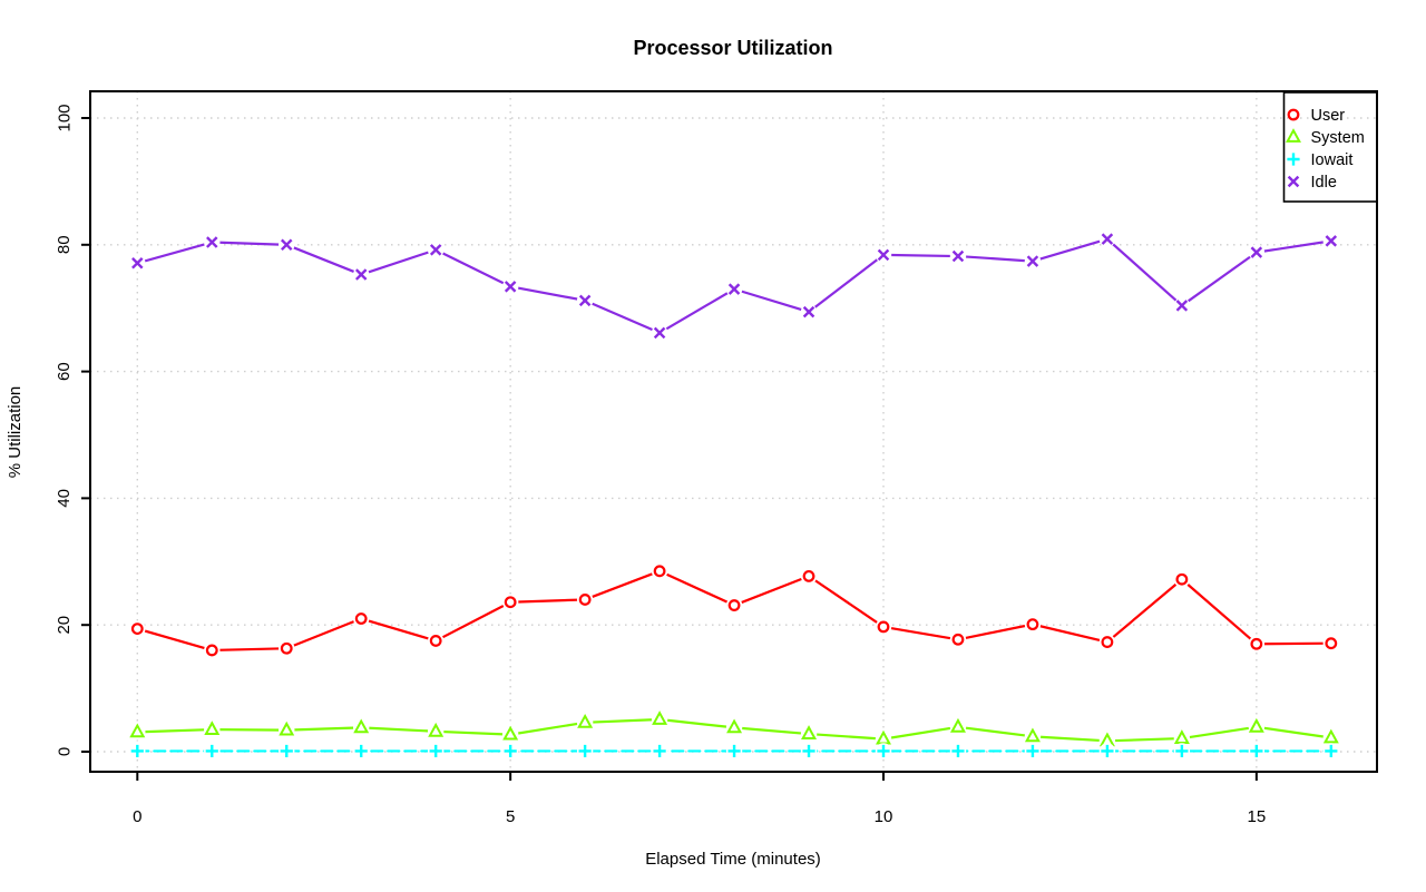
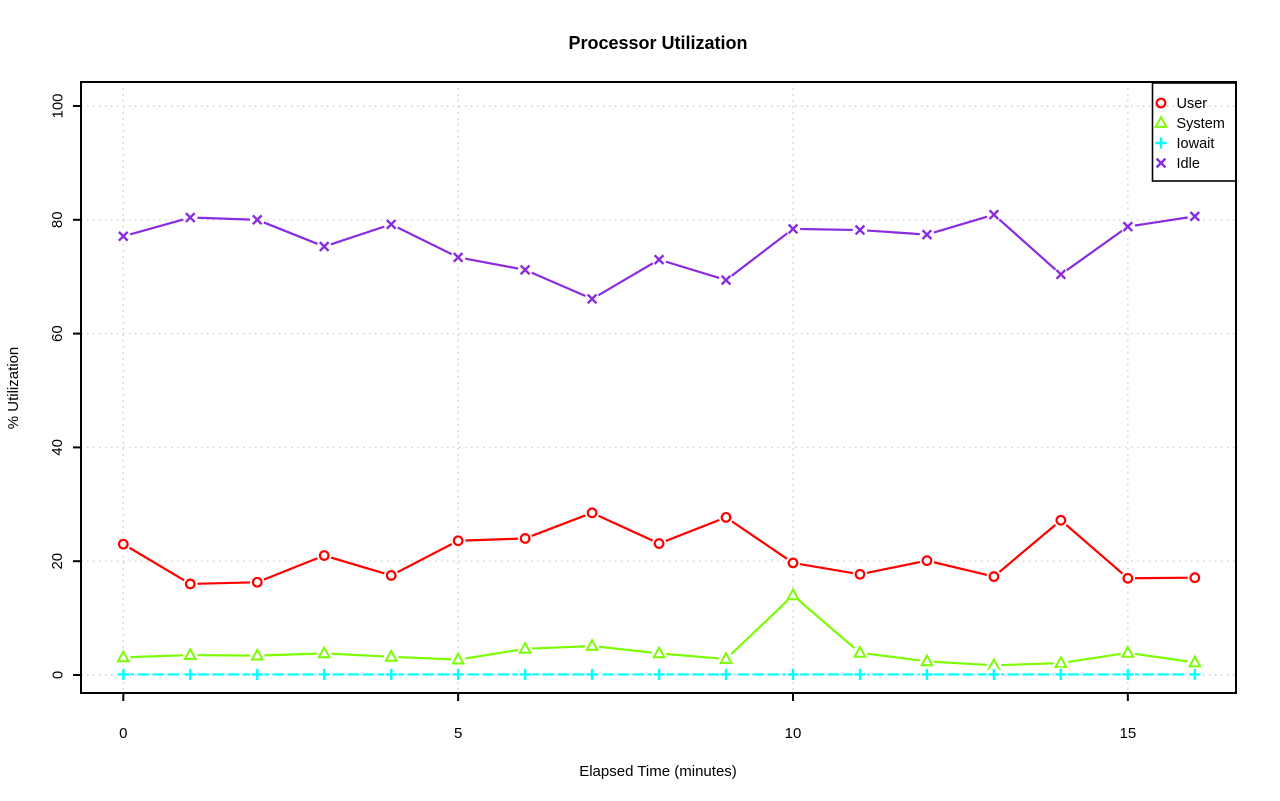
User/0: 19 -> 23
System/10: 2 -> 14
